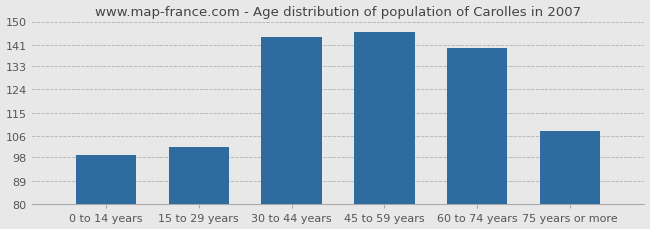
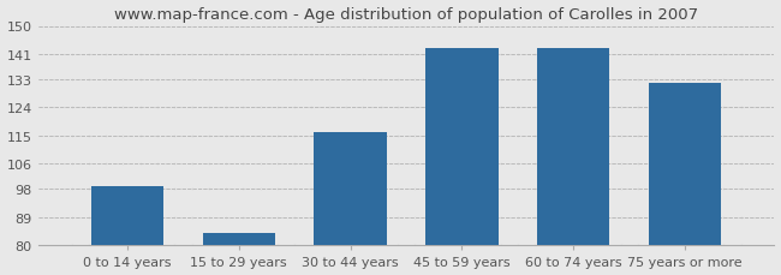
15 to 29 years: 102 -> 84
30 to 44 years: 144 -> 116
45 to 59 years: 146 -> 143
60 to 74 years: 140 -> 143
75 years or more: 108 -> 132
